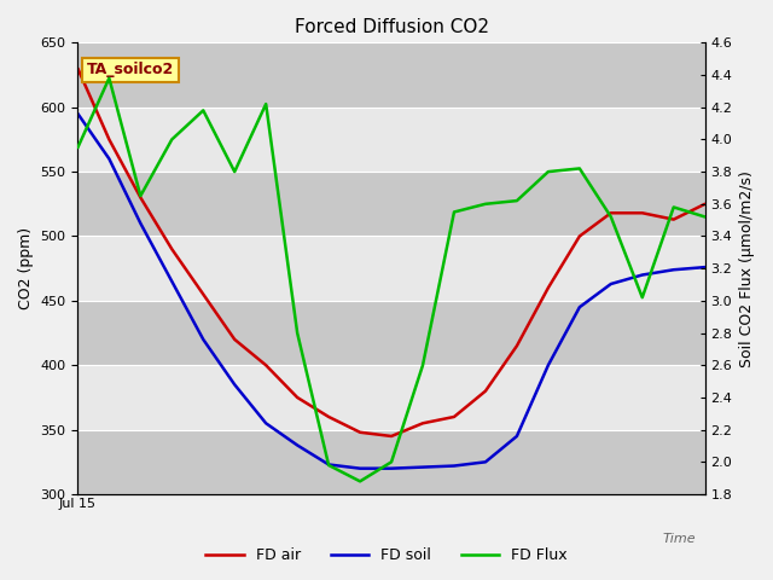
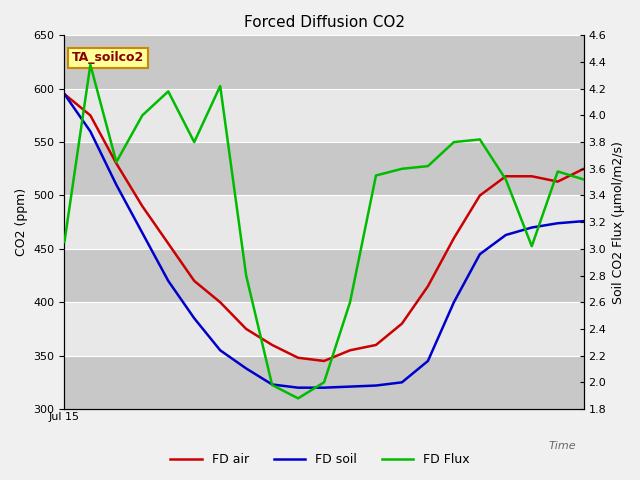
FD air/Jul 15: 630 -> 595
FD Flux/Jul 15: 3.95 -> 3.05
